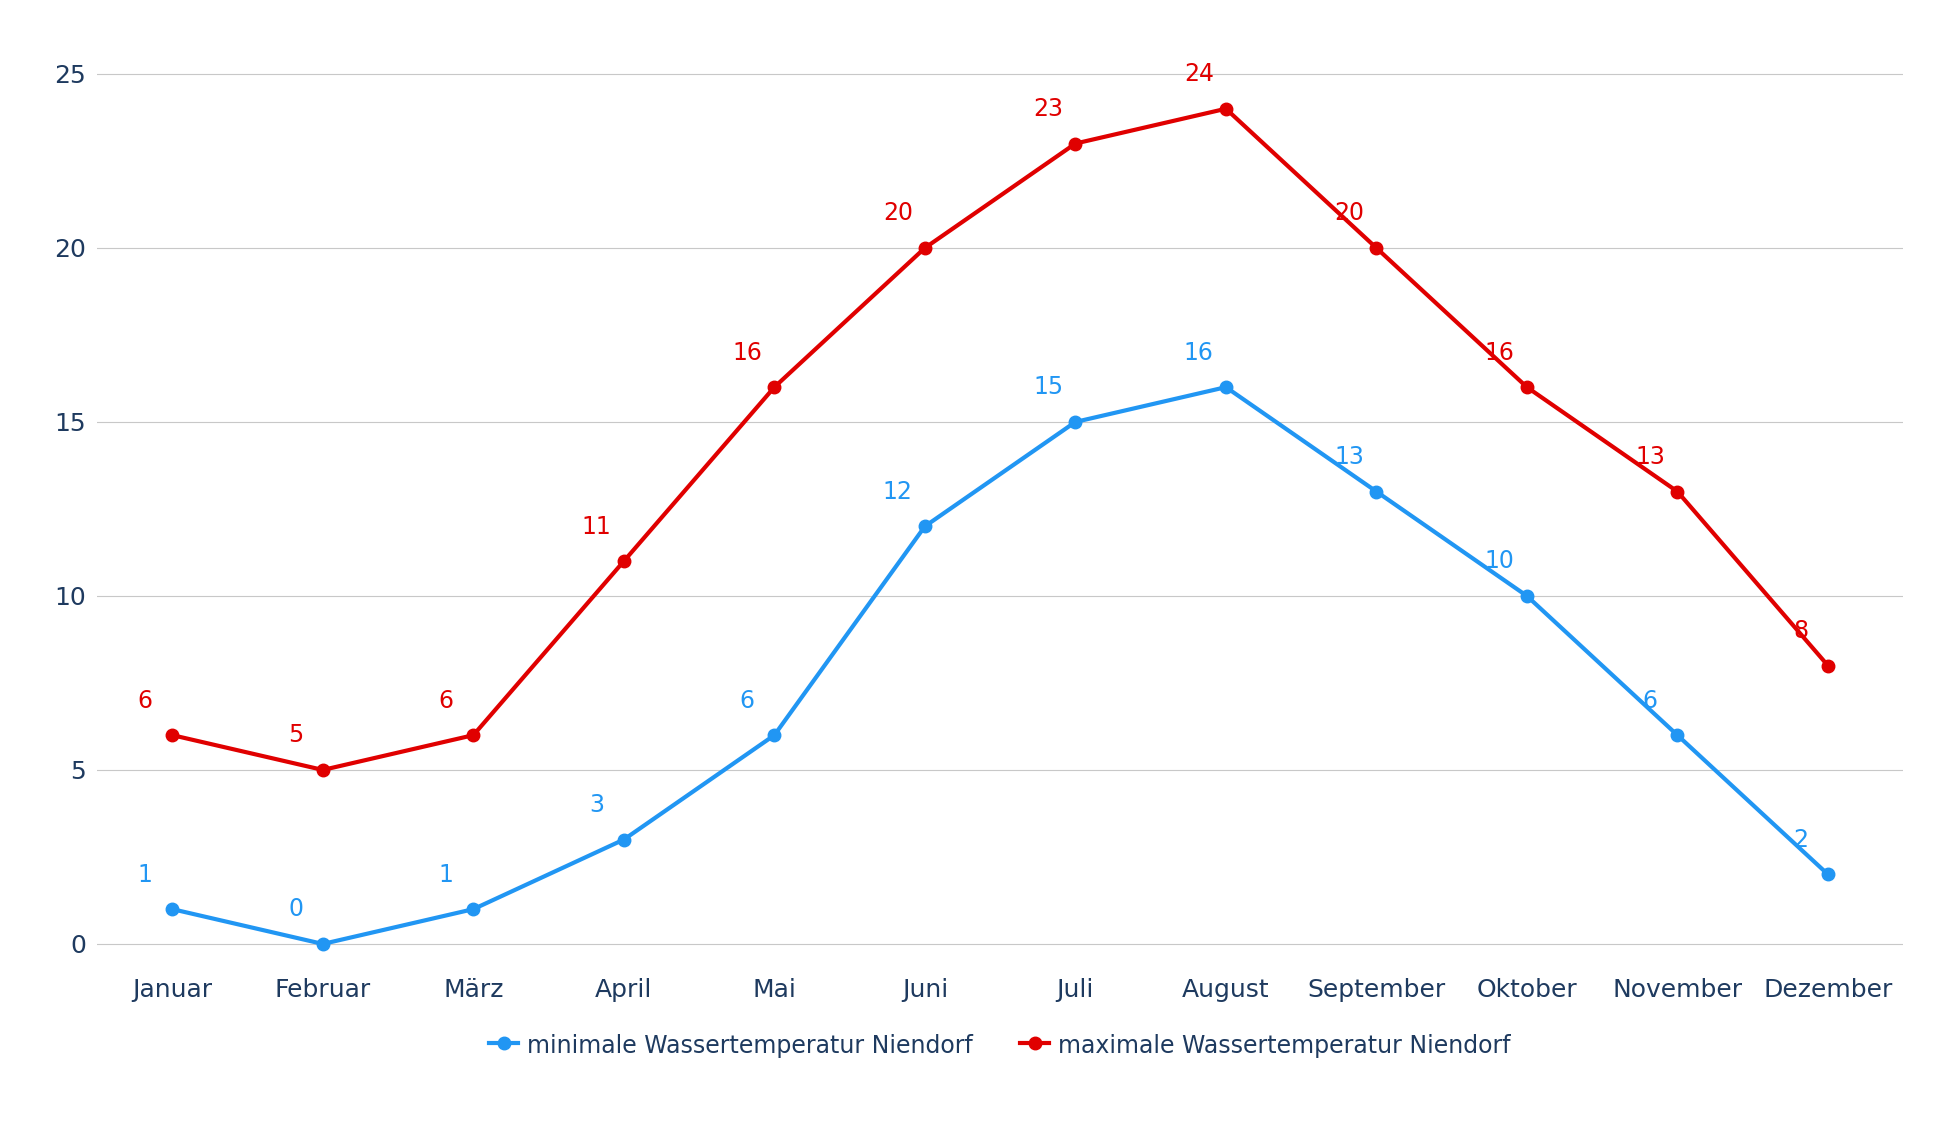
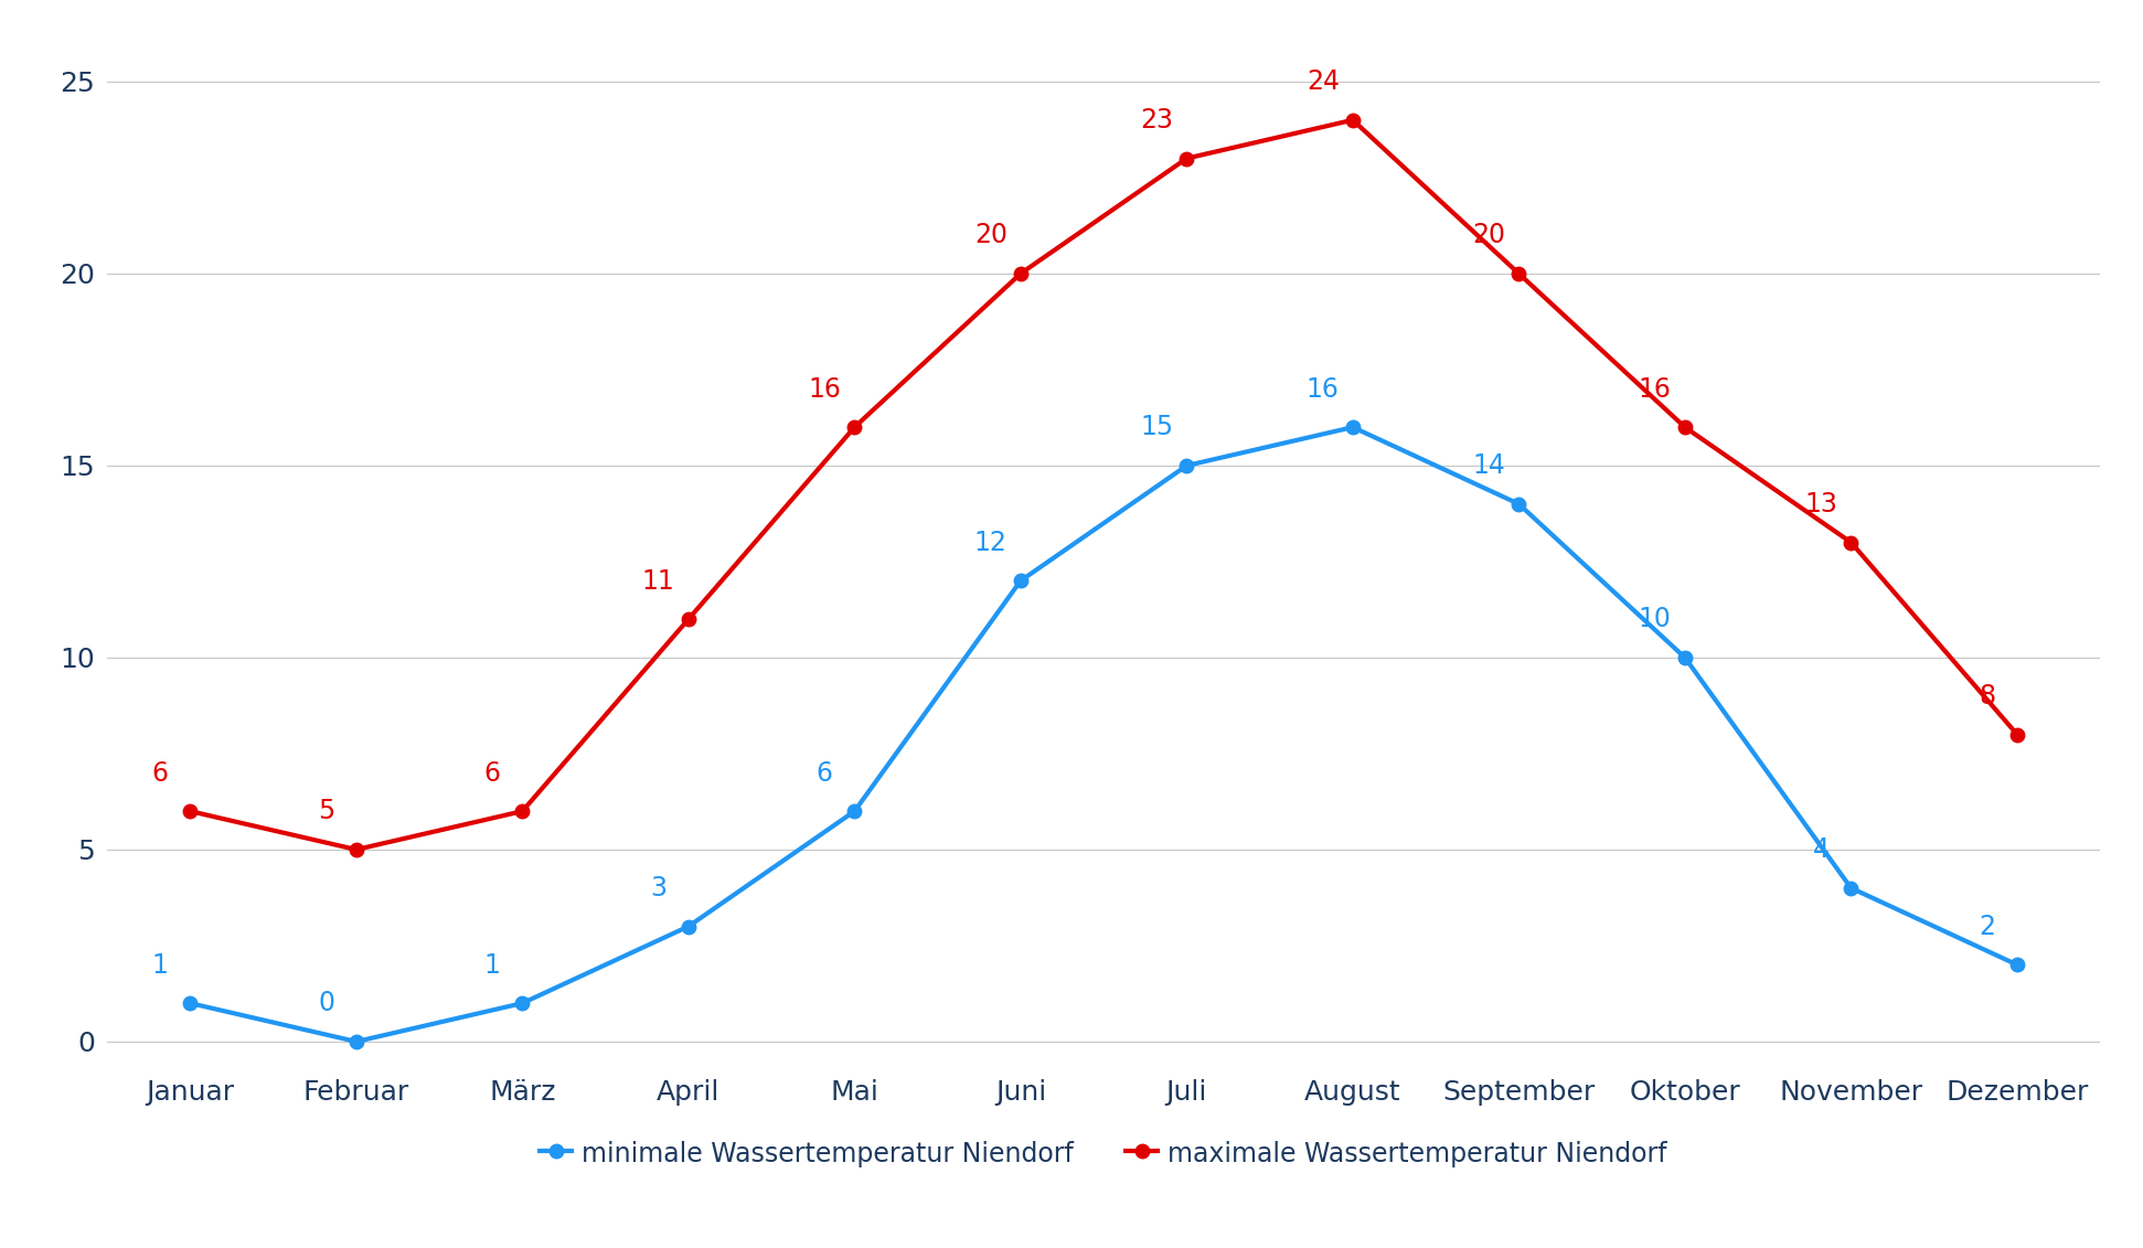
minimale Wassertemperatur Niendorf/September: 13 -> 14
minimale Wassertemperatur Niendorf/November: 6 -> 4
